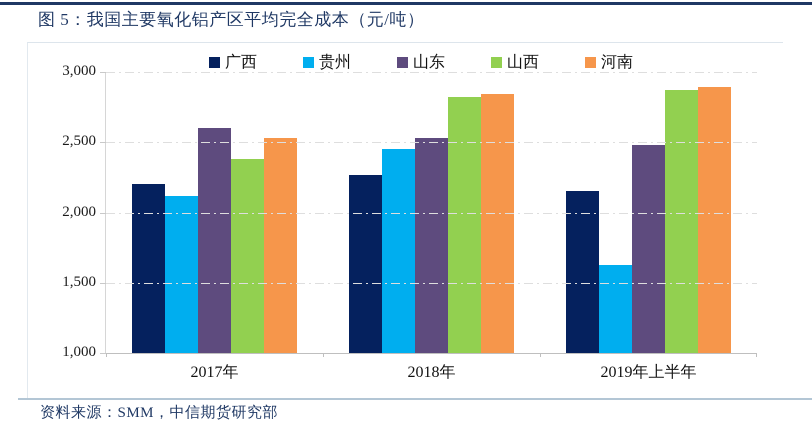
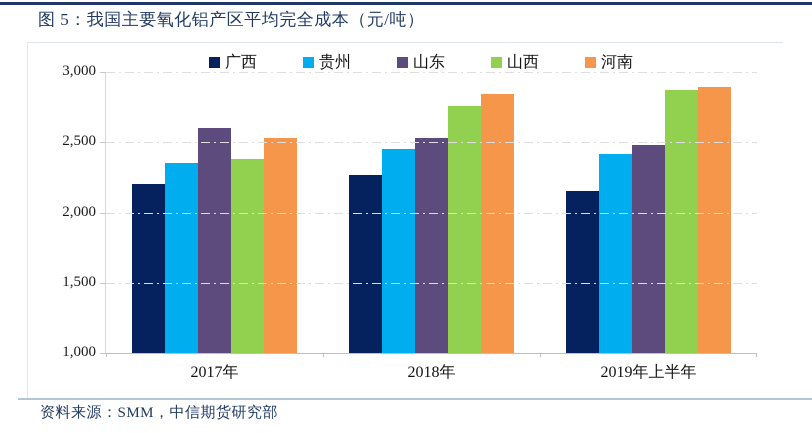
贵州/2017年: 2120 -> 2350
山西/2018年: 2820 -> 2760
贵州/2019年上半年: 1630 -> 2420
